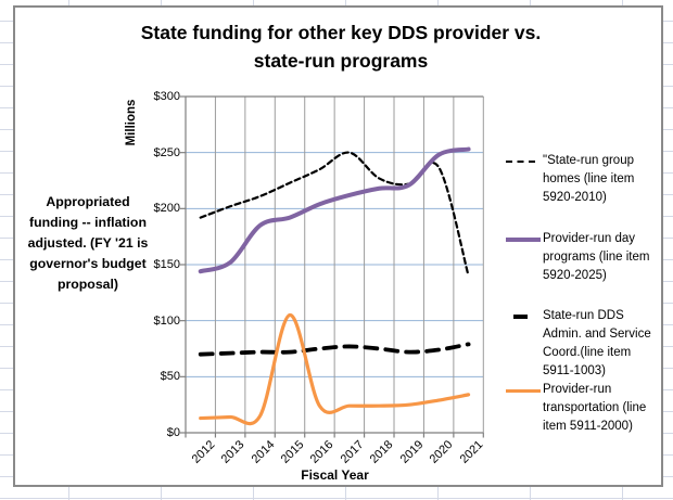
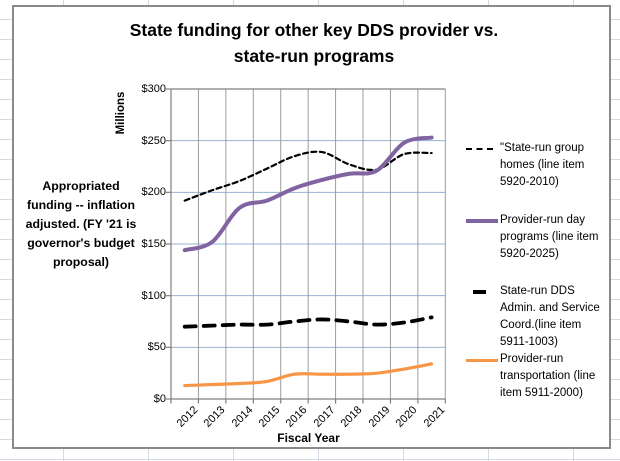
Provider-run transportation (line item 5911-2000)/2015: $105 -> $17
"State-run group homes (line item 5920-2010)/2017: $250 -> $239
"State-run group homes (line item 5920-2010)/2021: $140 -> $238
